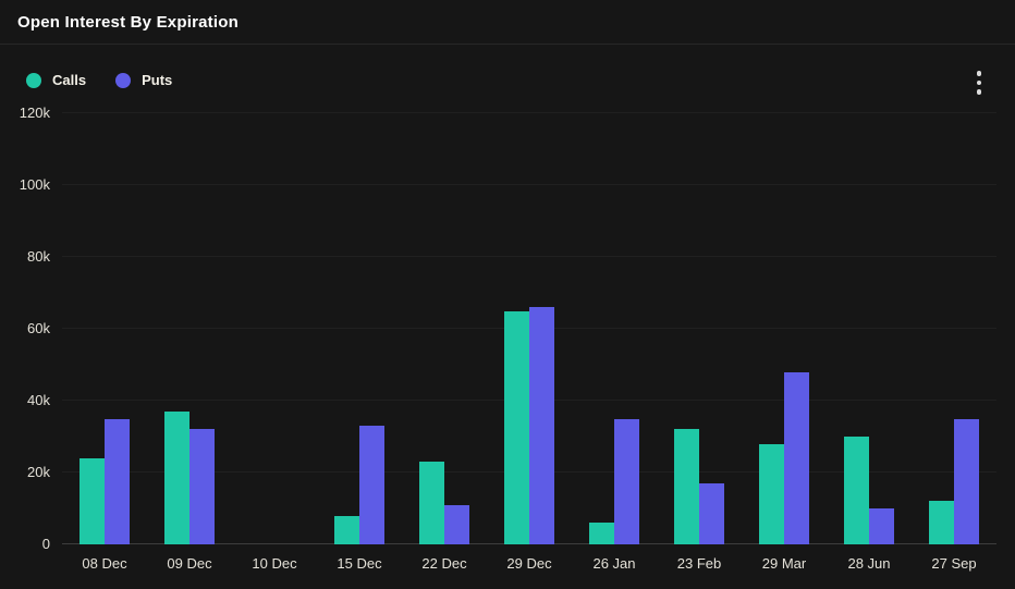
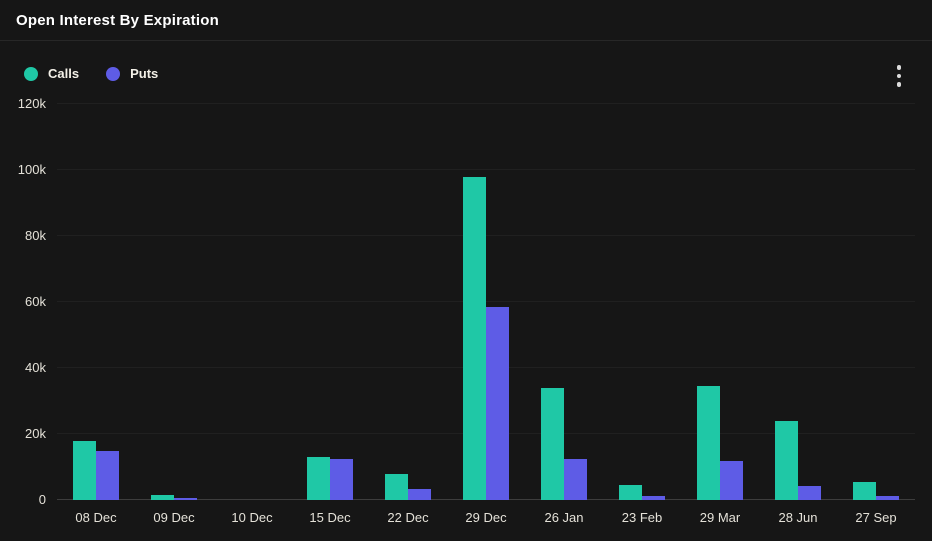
Calls/08 Dec: 24k -> 18k
Puts/08 Dec: 35k -> 15k
Calls/09 Dec: 37k -> 1k
Puts/09 Dec: 32k -> 1k
Calls/15 Dec: 8k -> 13k
Puts/15 Dec: 33k -> 12k
Calls/22 Dec: 23k -> 8k
Puts/22 Dec: 11k -> 3k
Calls/29 Dec: 65k -> 98k
Puts/29 Dec: 66k -> 59k
Calls/26 Jan: 6k -> 34k
Puts/26 Jan: 35k -> 12k
Calls/23 Feb: 32k -> 5k
Puts/23 Feb: 17k -> 1k
Calls/29 Mar: 28k -> 34k
Puts/29 Mar: 48k -> 12k
Calls/28 Jun: 30k -> 24k
Puts/28 Jun: 10k -> 4k
Calls/27 Sep: 12k -> 6k
Puts/27 Sep: 35k -> 1k
